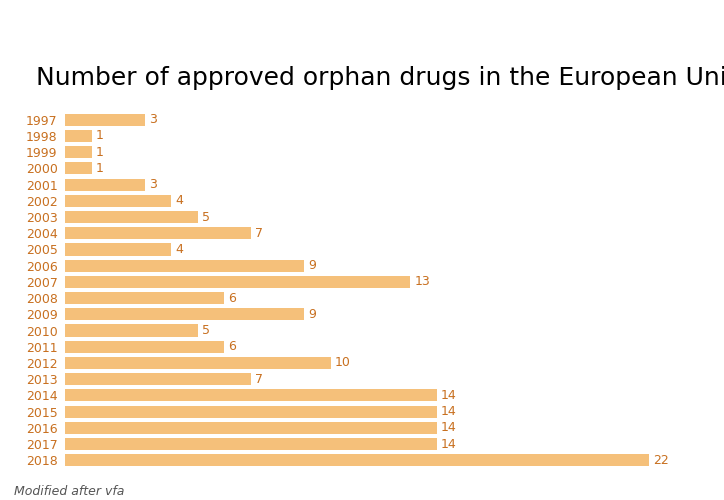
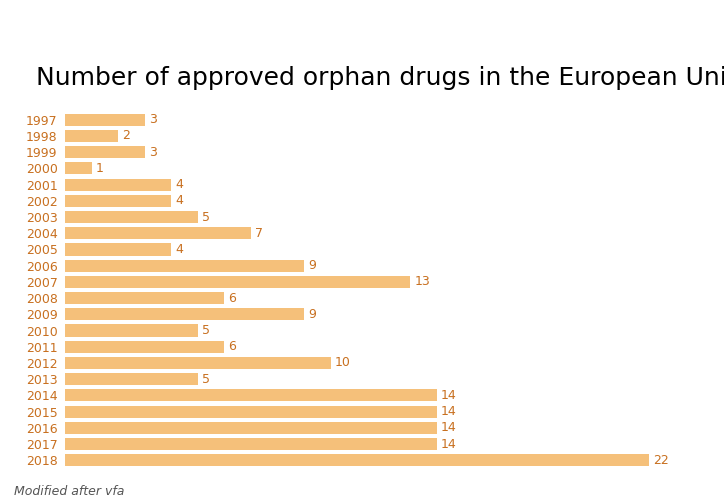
1998: 1 -> 2
1999: 1 -> 3
2001: 3 -> 4
2013: 7 -> 5
